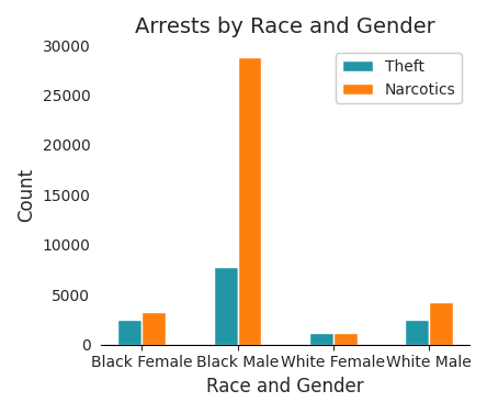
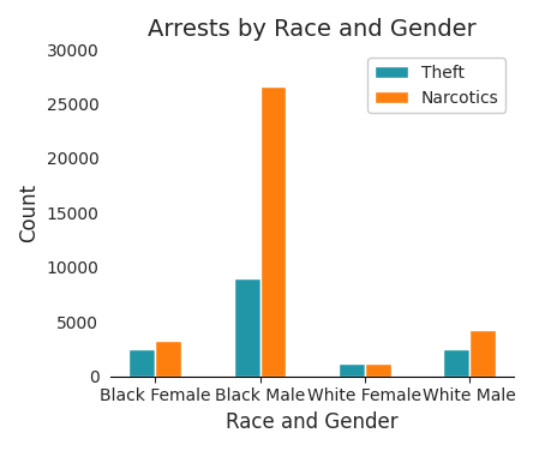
Theft/Black Male: 7800 -> 9000
Narcotics/Black Male: 28800 -> 26600
